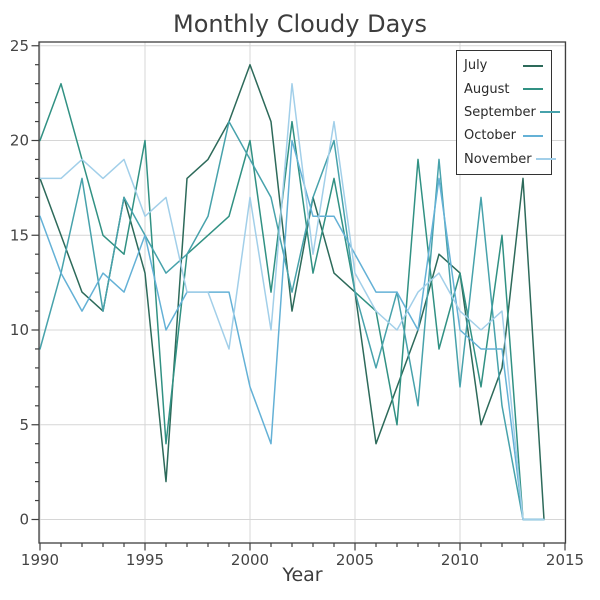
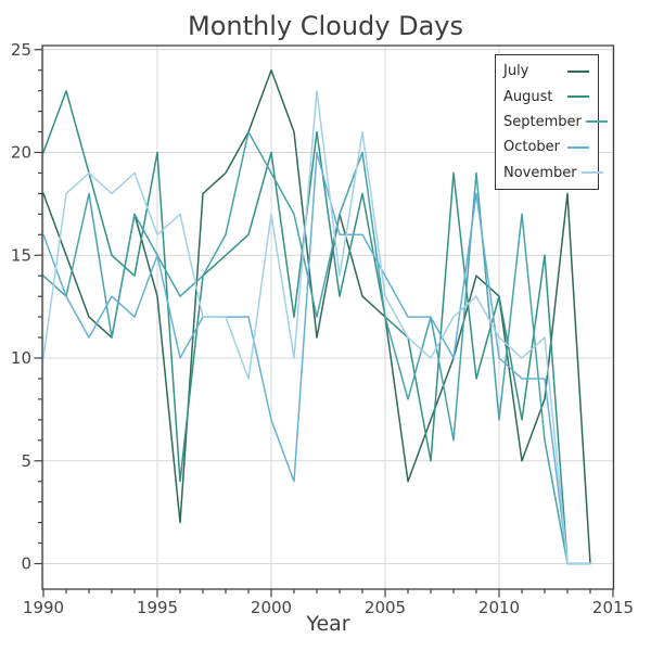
September/1990: 9 -> 14
November/1990: 18 -> 10
